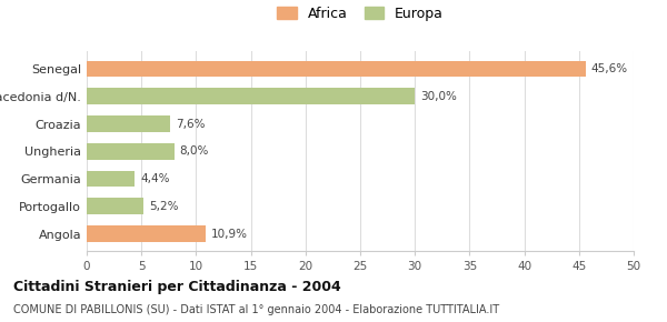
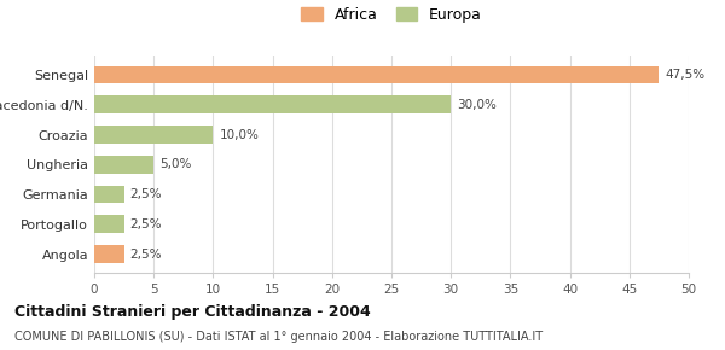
Senegal: 45,6% -> 47,5%
Croazia: 7,6% -> 10,0%
Ungheria: 8,0% -> 5,0%
Germania: 4,4% -> 2,5%
Portogallo: 5,2% -> 2,5%
Angola: 10,9% -> 2,5%
